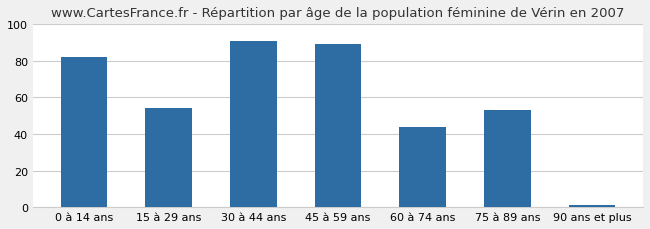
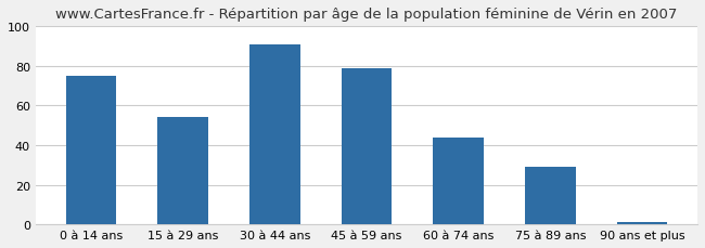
0 à 14 ans: 82 -> 75
45 à 59 ans: 89 -> 79
75 à 89 ans: 53 -> 29
